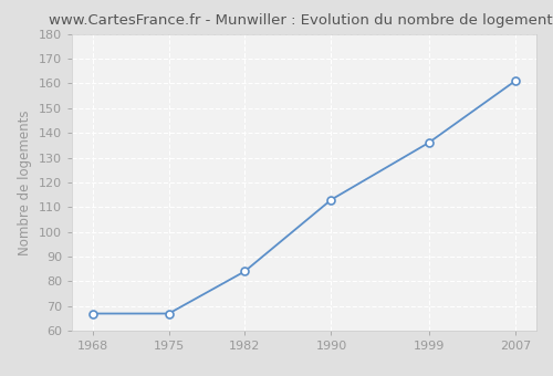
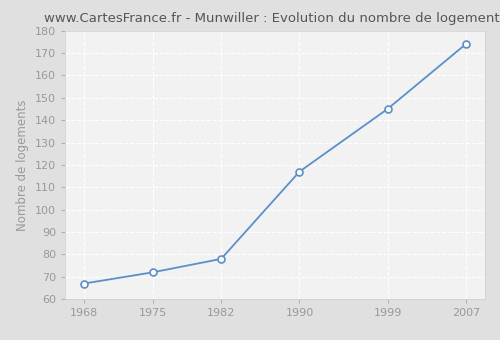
1975: 67 -> 72
1982: 84 -> 78
1990: 113 -> 117
1999: 136 -> 145
2007: 161 -> 174
